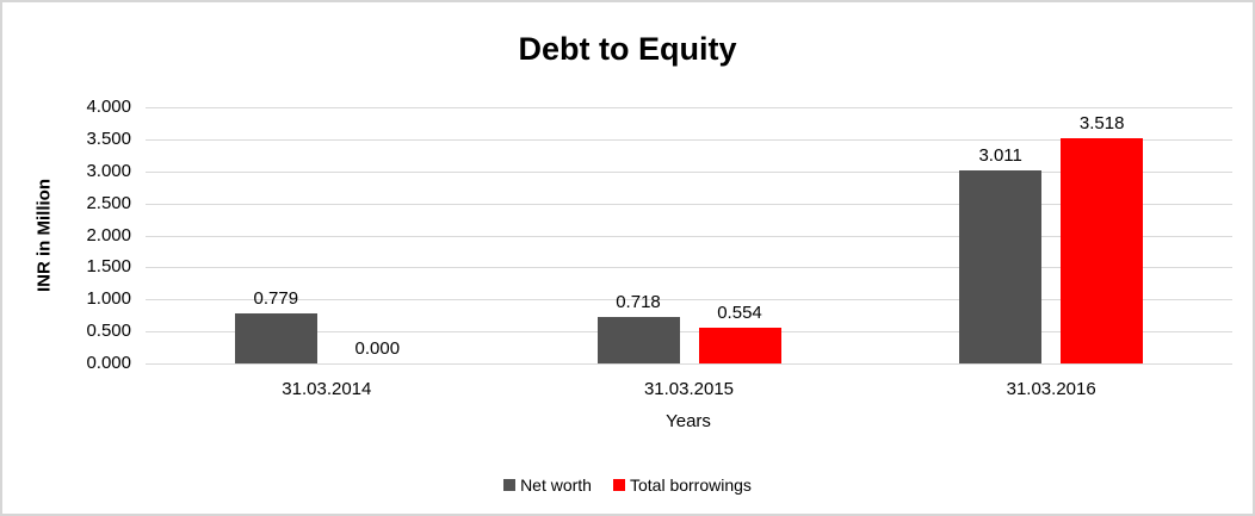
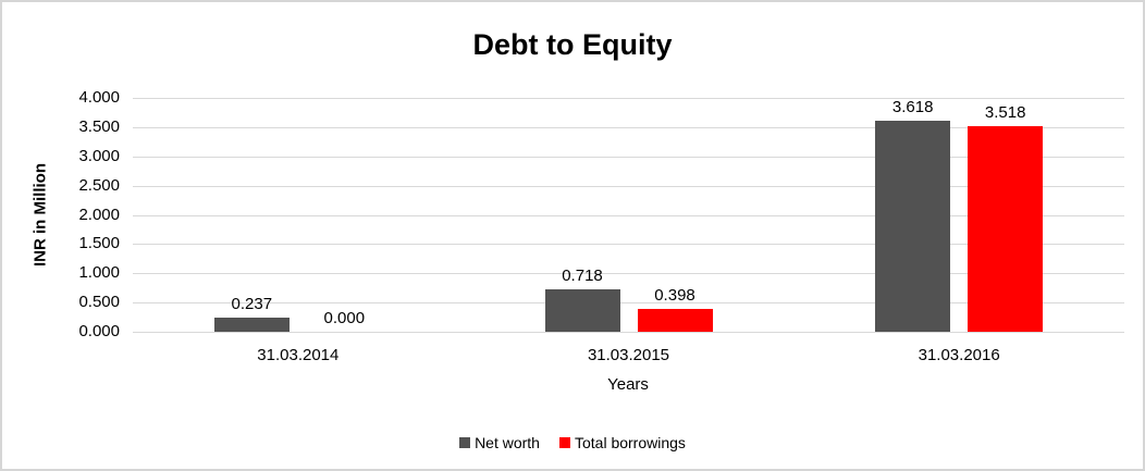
Net worth/31.03.2014: 0.779 -> 0.237
Total borrowings/31.03.2015: 0.554 -> 0.398
Net worth/31.03.2016: 3.011 -> 3.618
